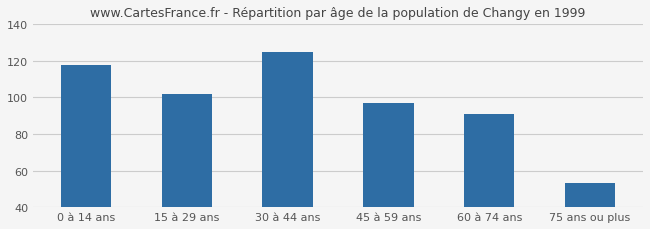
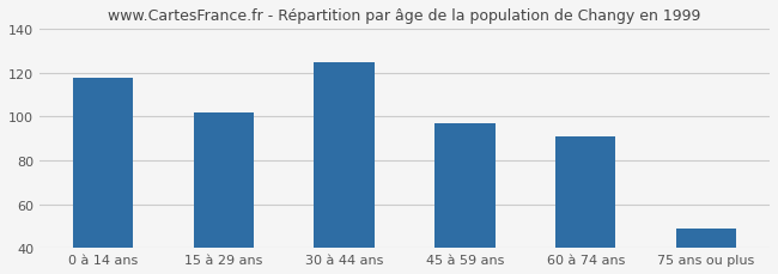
75 ans ou plus: 53 -> 49
